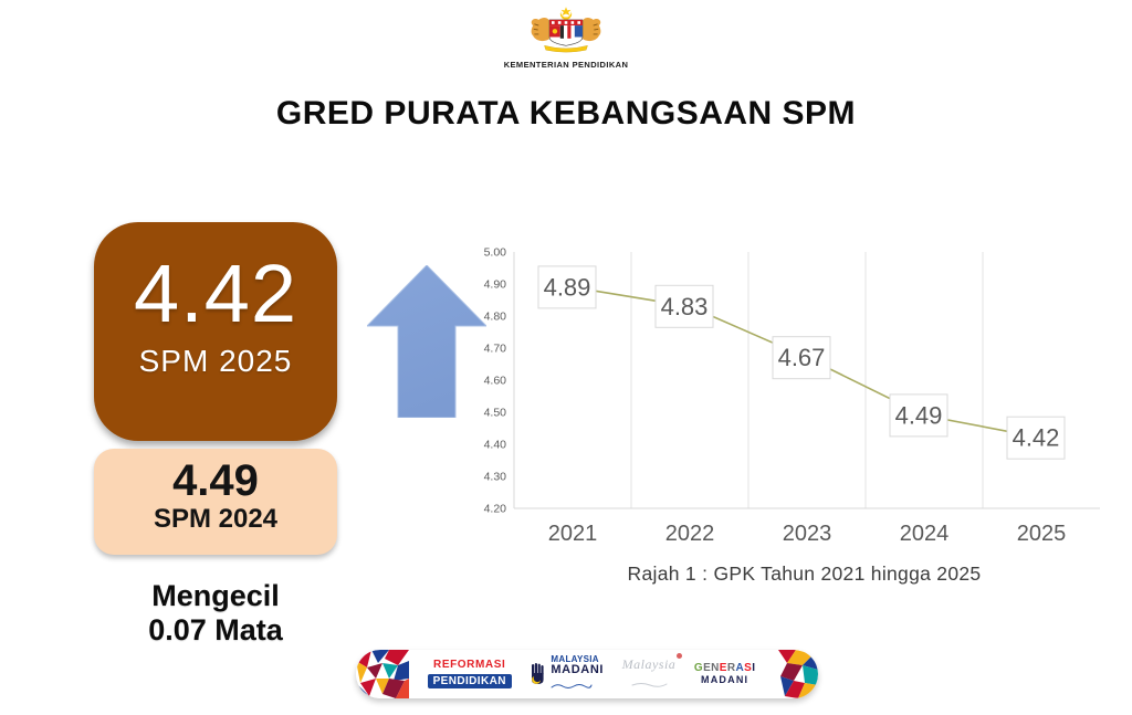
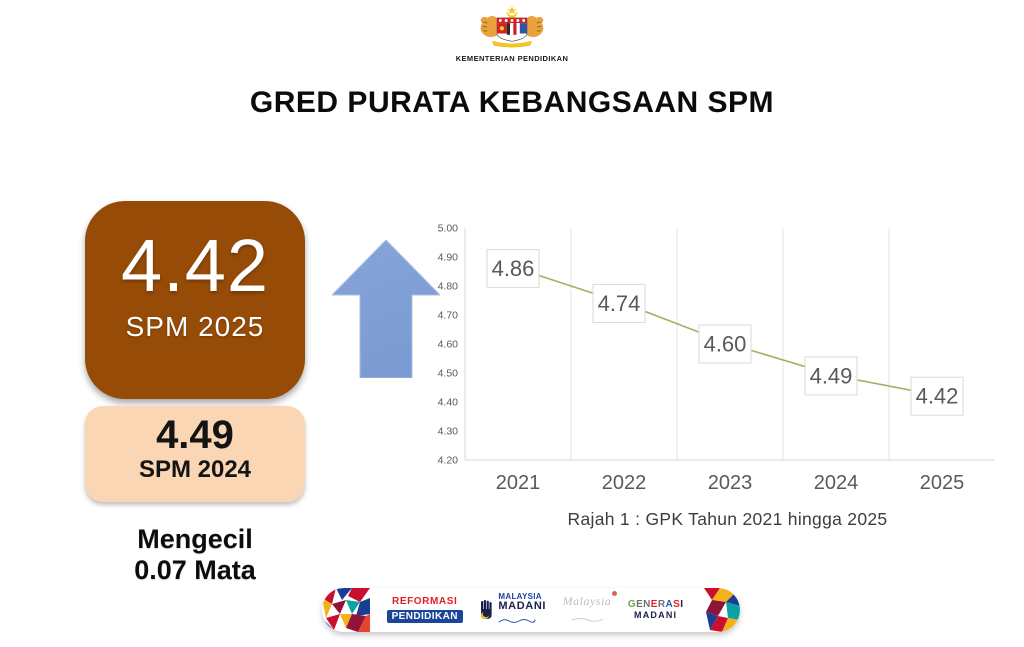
2021: 4.89 -> 4.86
2022: 4.83 -> 4.74
2023: 4.67 -> 4.60
